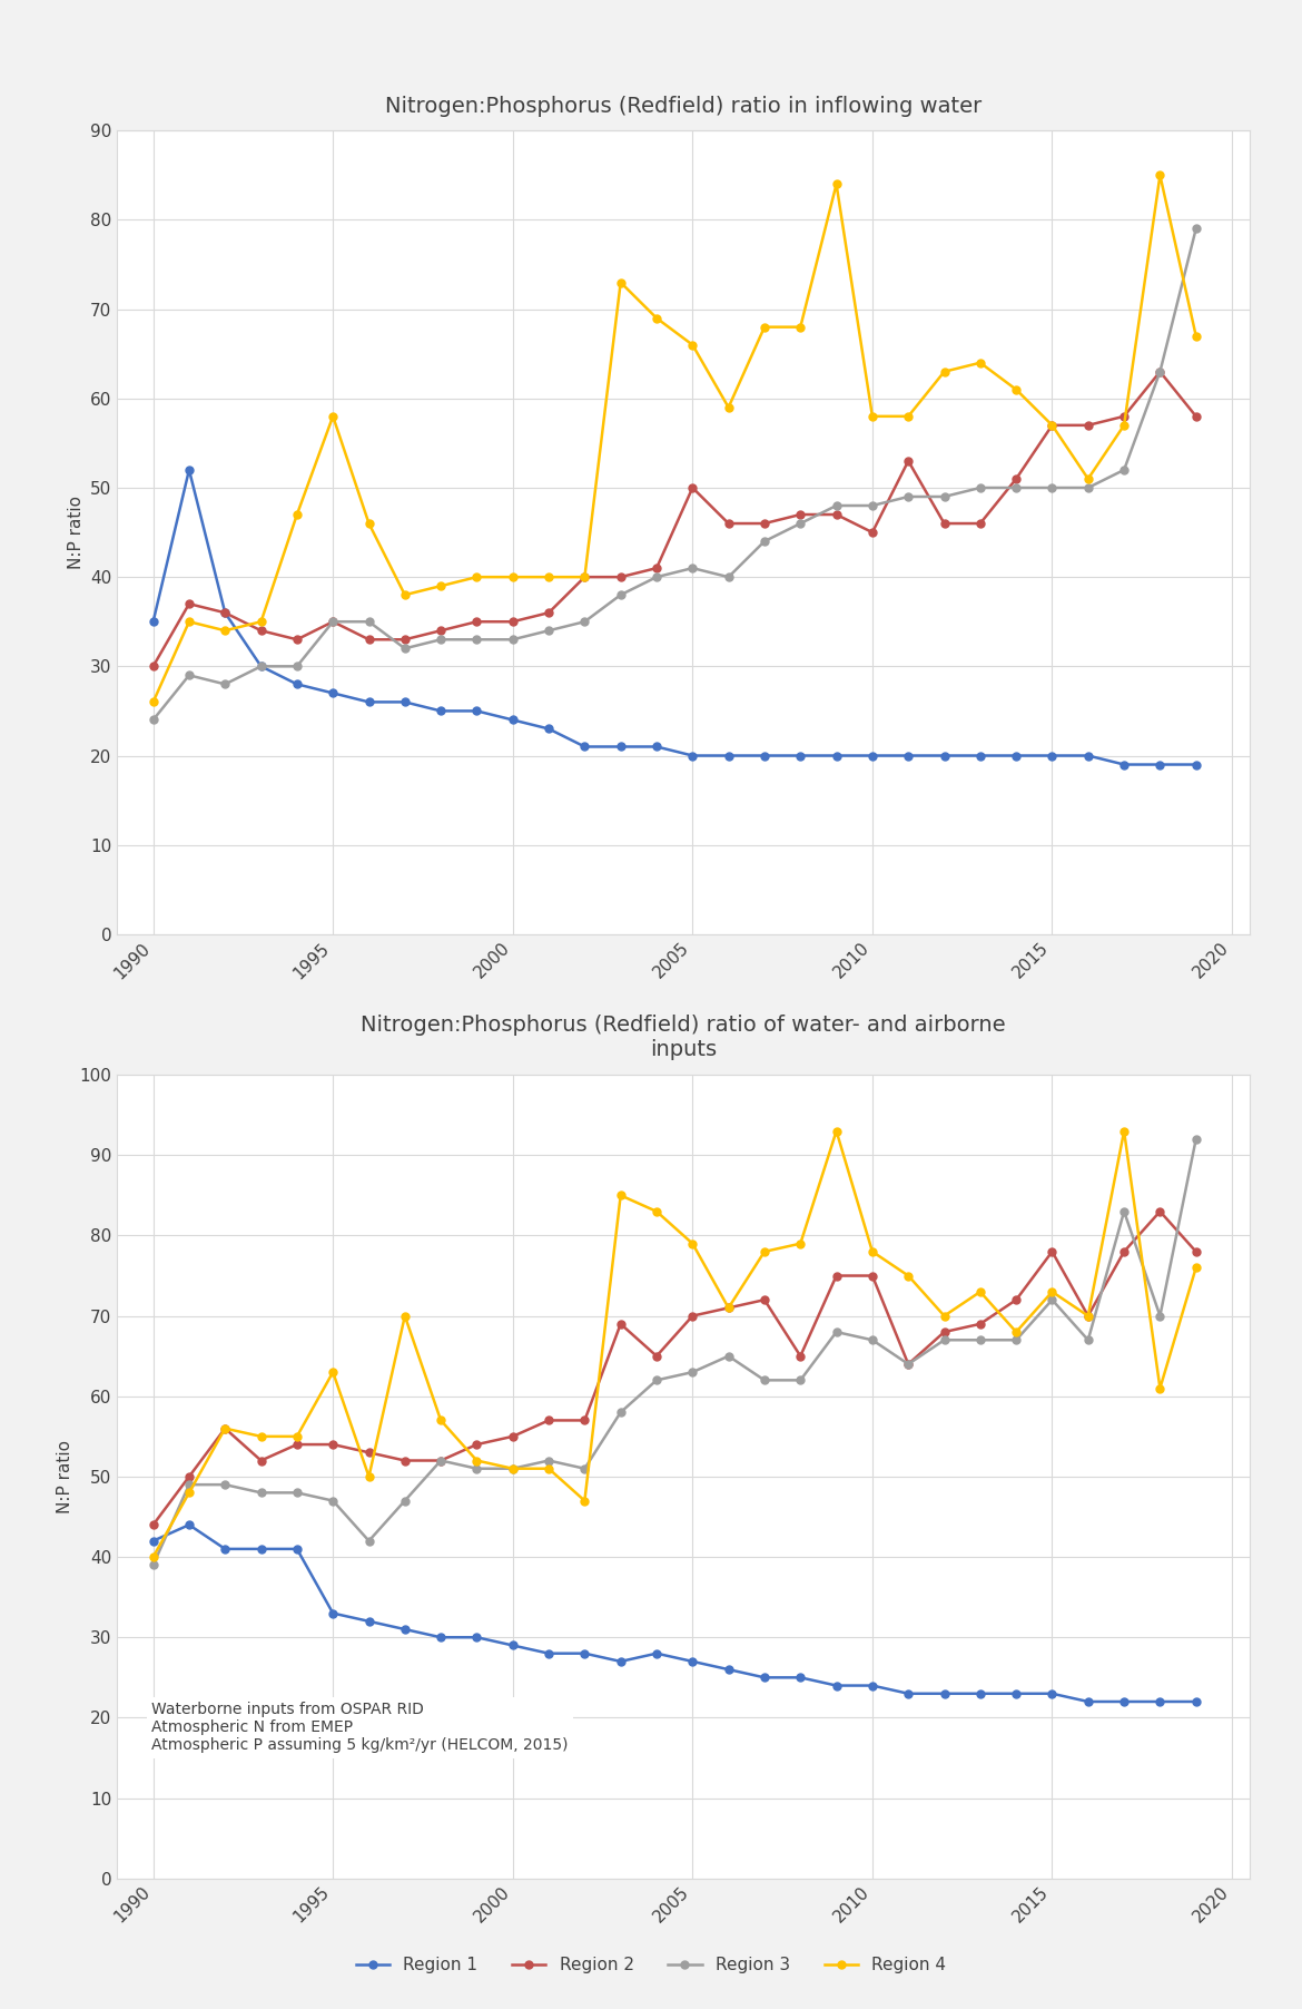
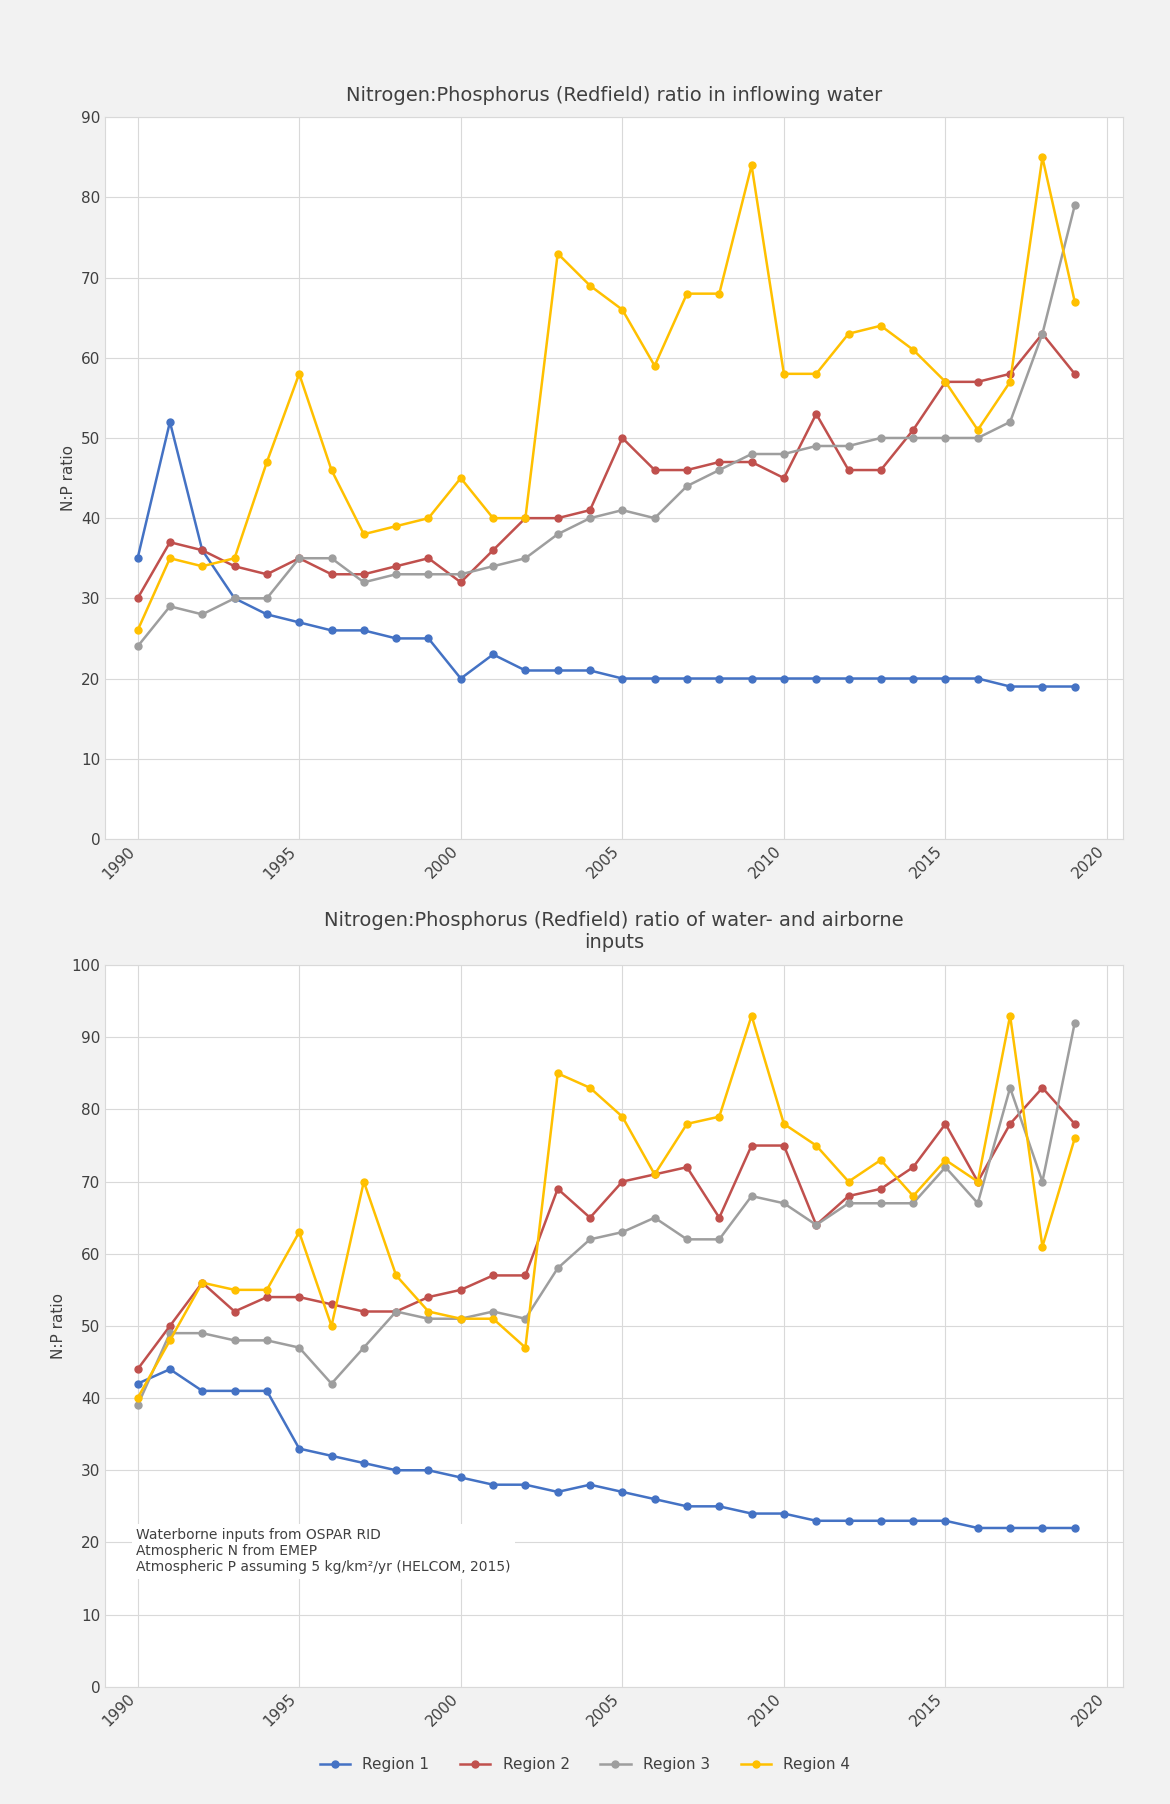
Nitrogen:Phosphorus (Redfield) ratio in inflowing water/Region 1/2000: 24 -> 20
Nitrogen:Phosphorus (Redfield) ratio in inflowing water/Region 2/2000: 35 -> 32
Nitrogen:Phosphorus (Redfield) ratio in inflowing water/Region 4/2000: 40 -> 45
